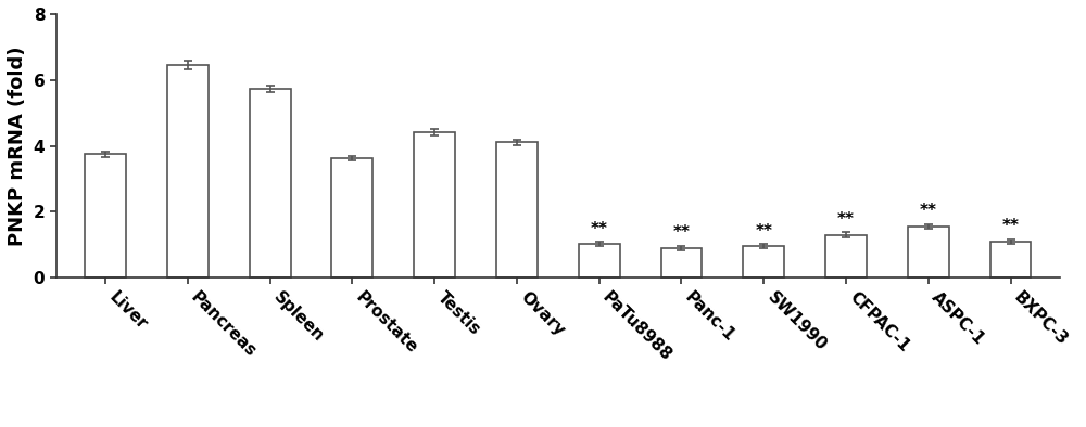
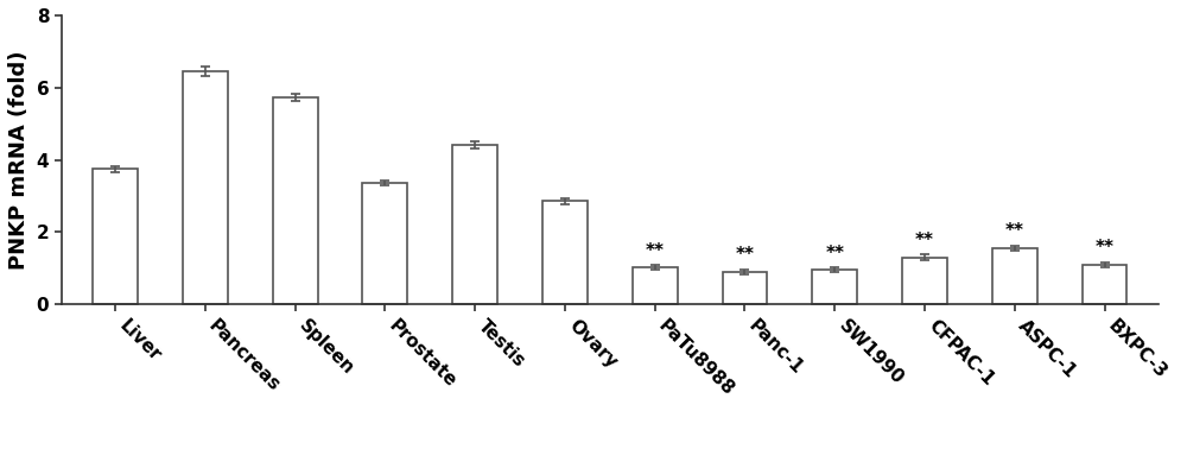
Prostate: 3.62 -> 3.35
Ovary: 4.10 -> 2.85
